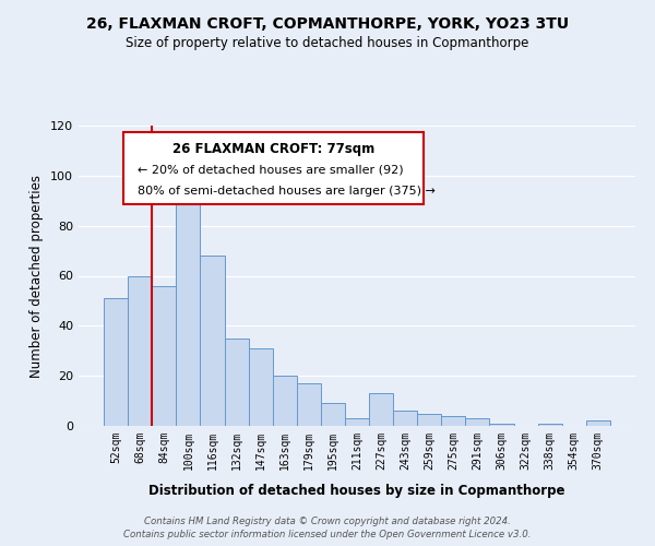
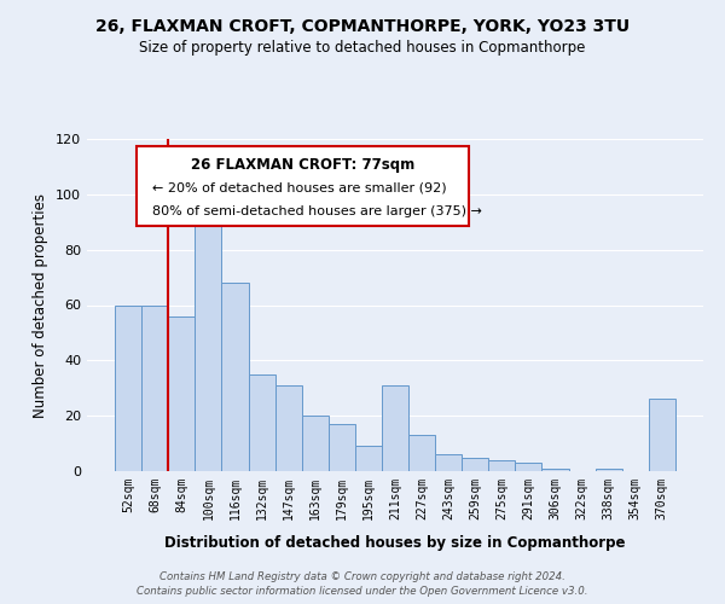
52sqm: 51 -> 60
211sqm: 3 -> 31
370sqm: 2 -> 26
